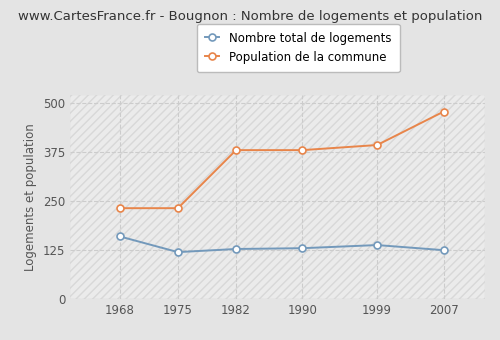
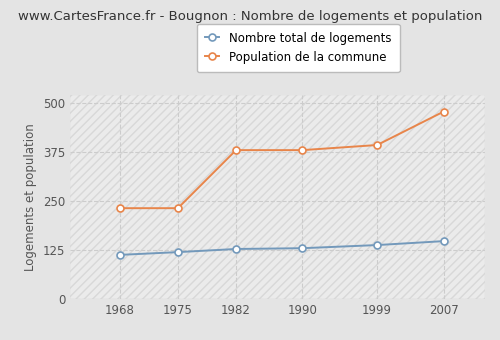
Nombre total de logements/1968: 160 -> 113
Nombre total de logements/2007: 125 -> 148
